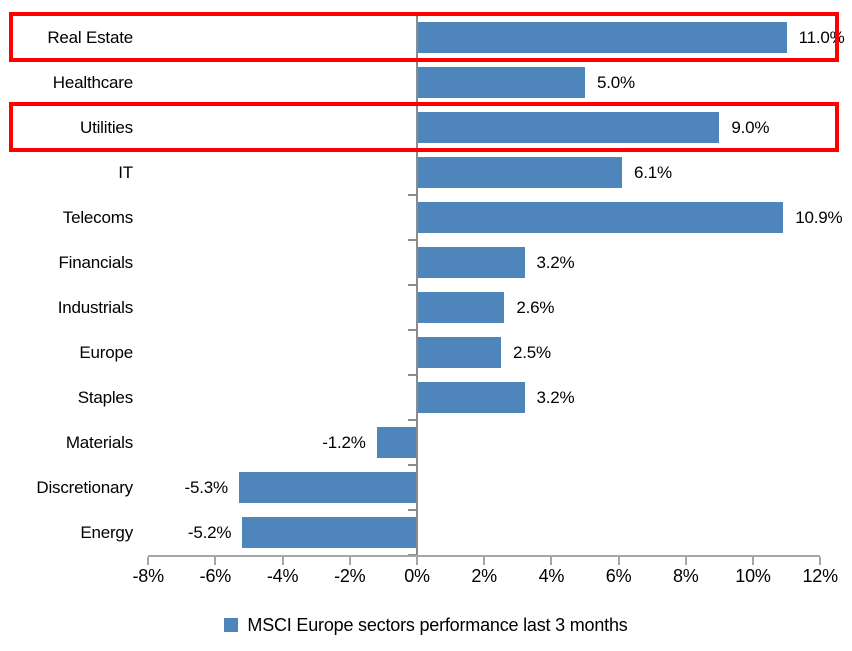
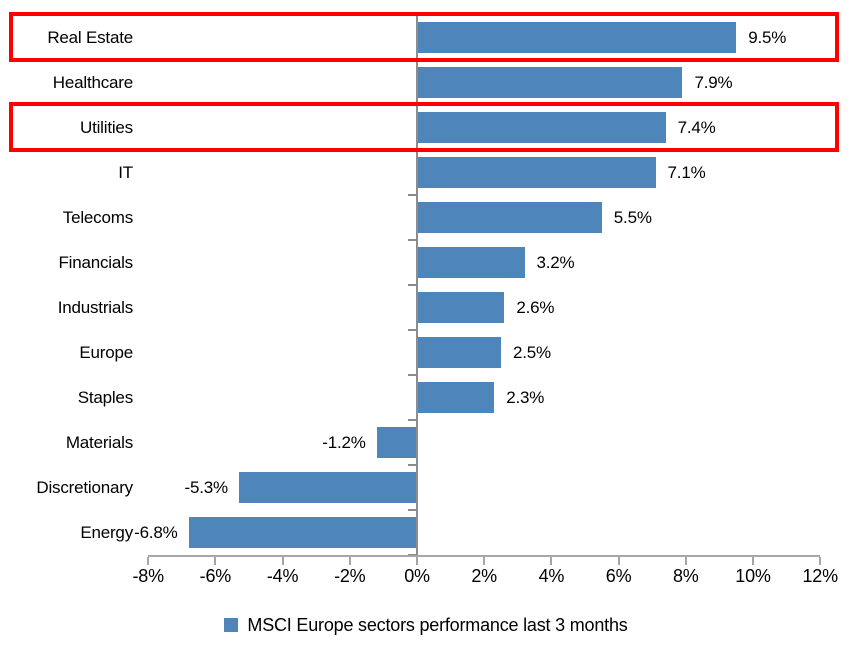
Real Estate: 11.0% -> 9.5%
Healthcare: 5.0% -> 7.9%
Utilities: 9.0% -> 7.4%
IT: 6.1% -> 7.1%
Telecoms: 10.9% -> 5.5%
Staples: 3.2% -> 2.3%
Energy: -5.2% -> -6.8%
